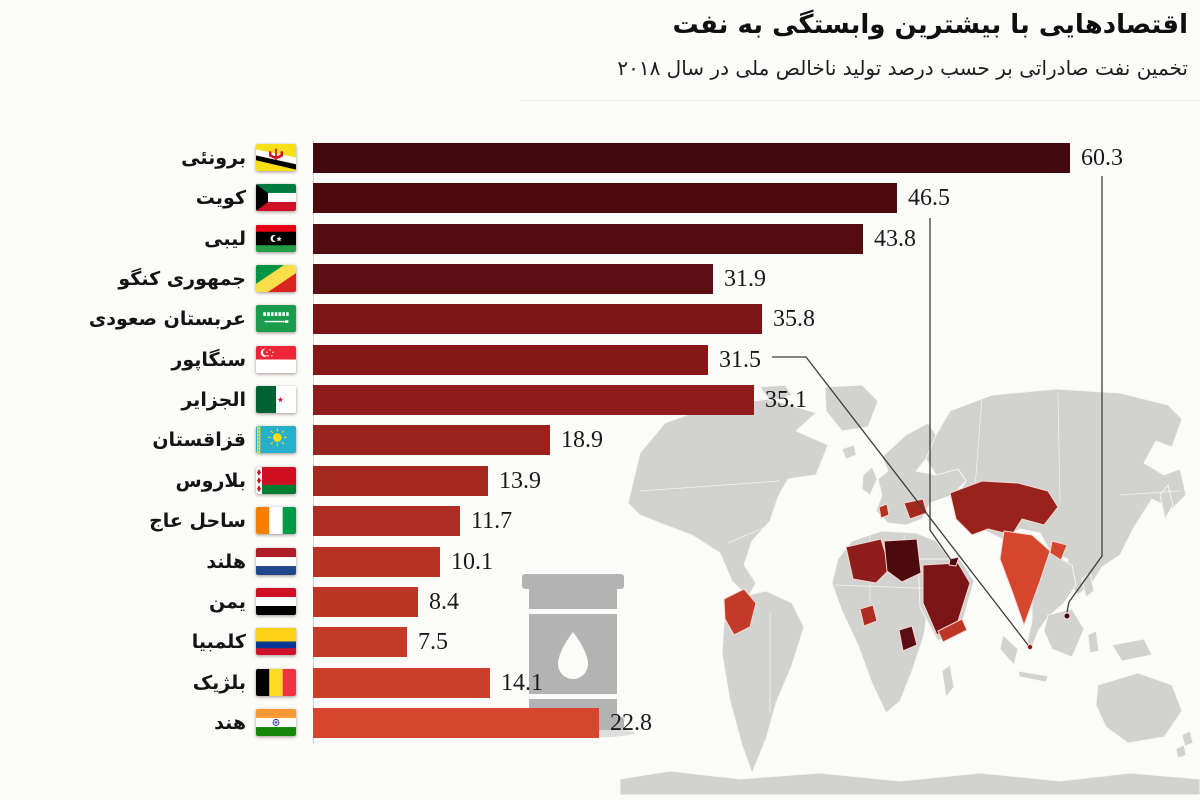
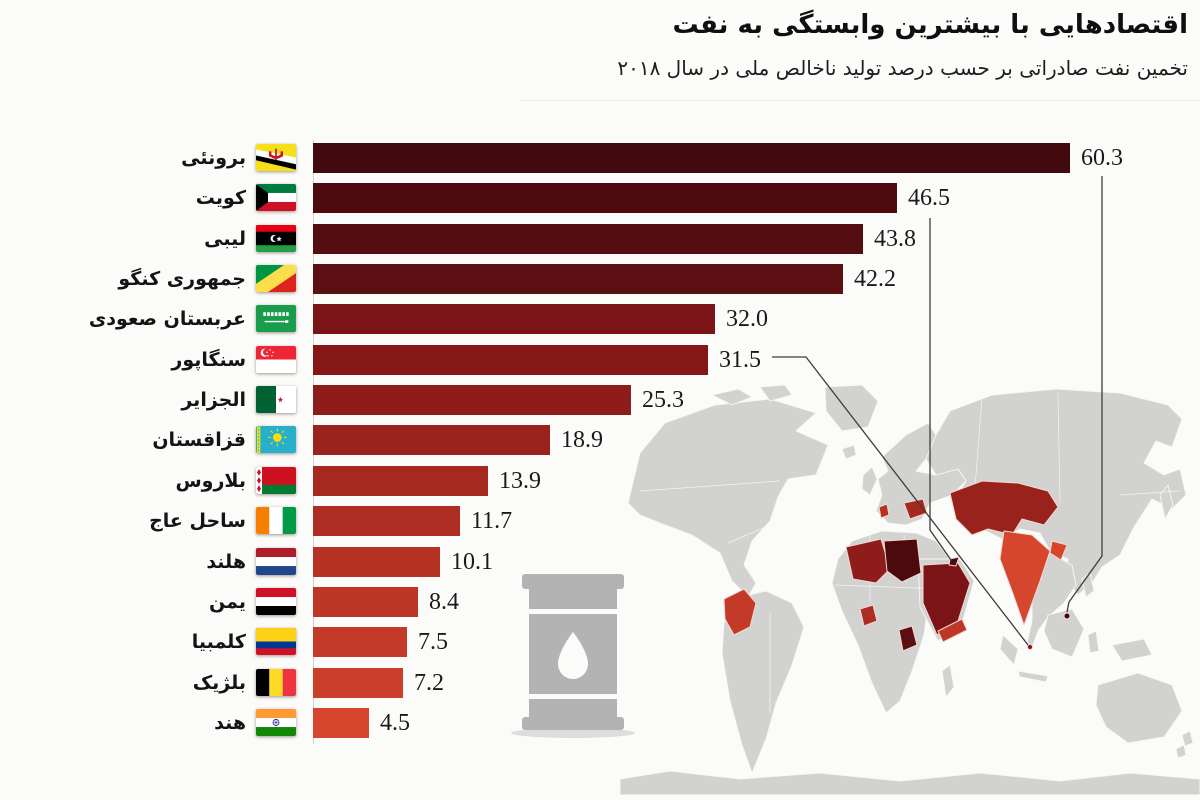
جمهوری کنگو: 31.9 -> 42.2
عربستان صعودی: 35.8 -> 32.0
الجزایر: 35.1 -> 25.3
بلژیک: 14.1 -> 7.2
هند: 22.8 -> 4.5
